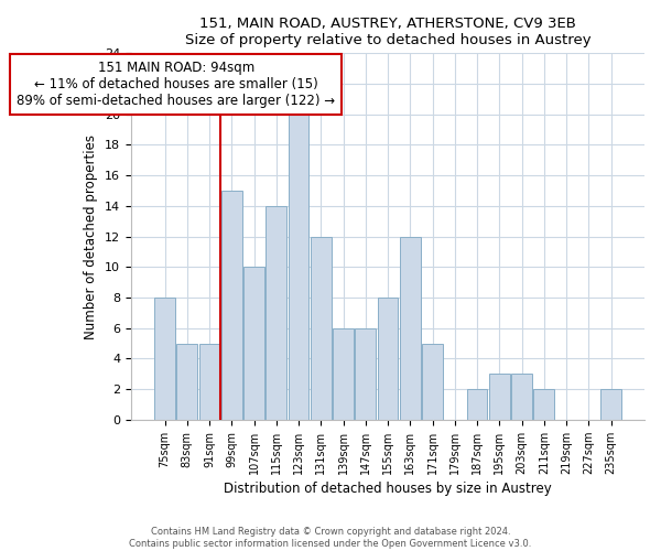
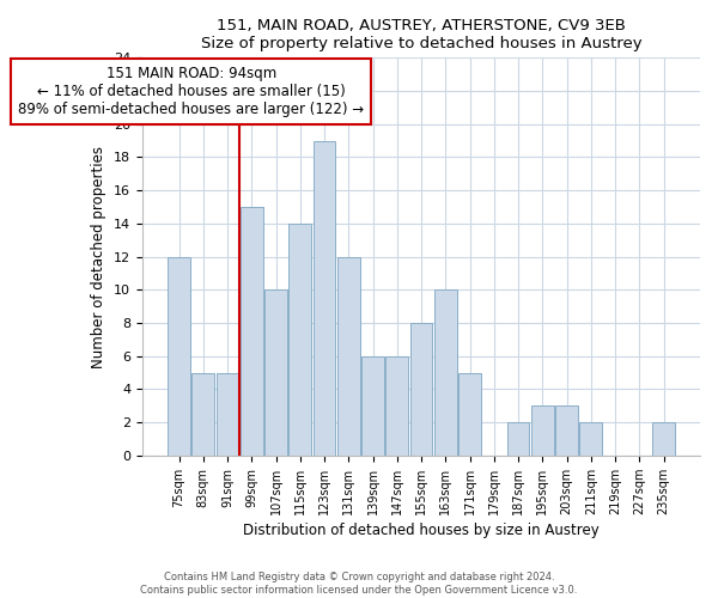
75sqm: 8 -> 12
123sqm: 20 -> 19
163sqm: 12 -> 10
